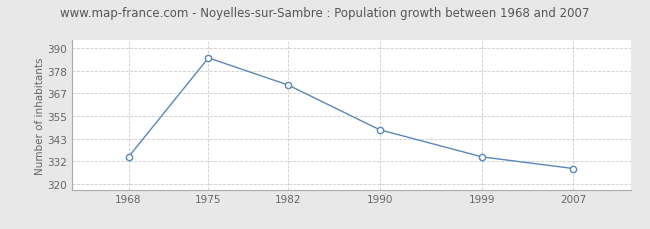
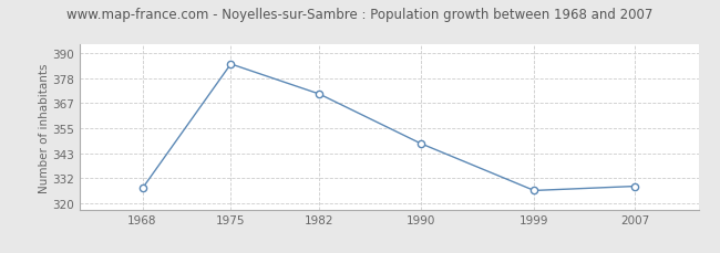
1968: 334 -> 327
1999: 334 -> 326
